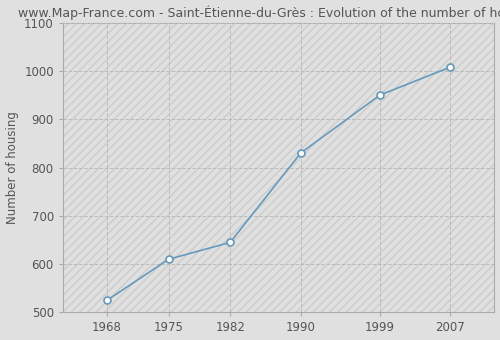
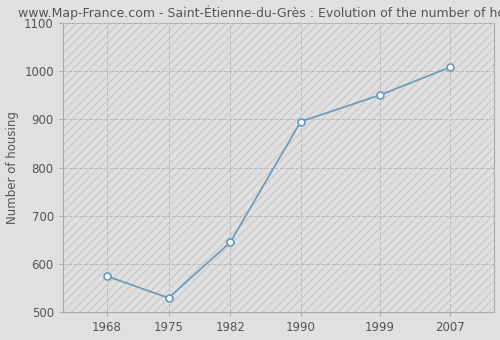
1968: 525 -> 575
1975: 610 -> 530
1990: 830 -> 895
